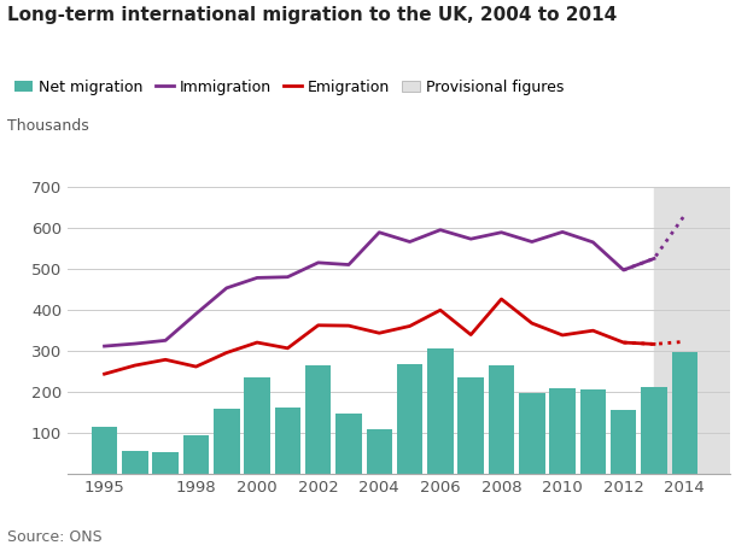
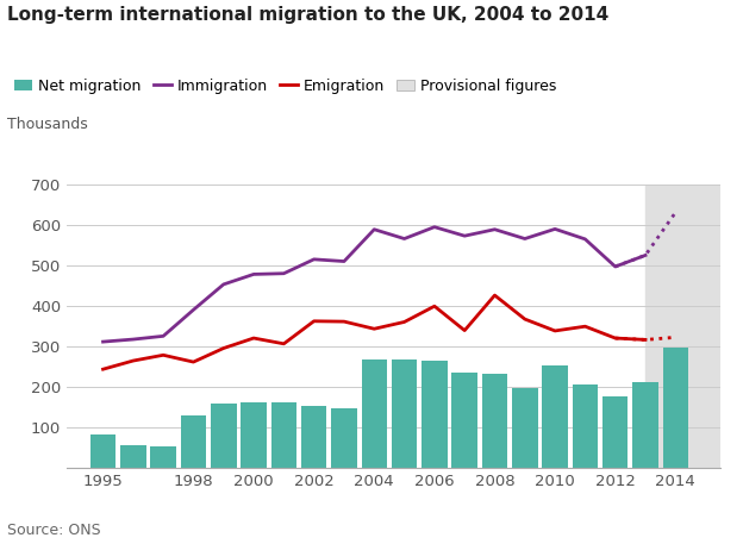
Net migration/1995: 115 -> 83
Net migration/1998: 95 -> 131
Net migration/2000: 235 -> 163
Net migration/2002: 265 -> 153
Net migration/2004: 110 -> 268
Net migration/2006: 305 -> 264
Net migration/2008: 265 -> 233
Net migration/2010: 210 -> 252
Net migration/2012: 155 -> 177
